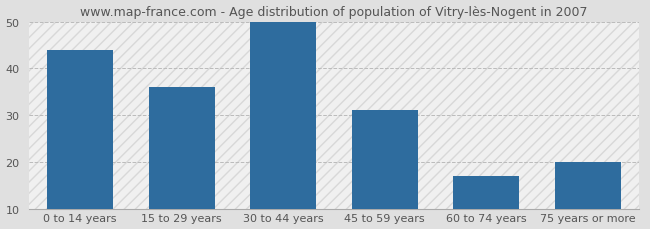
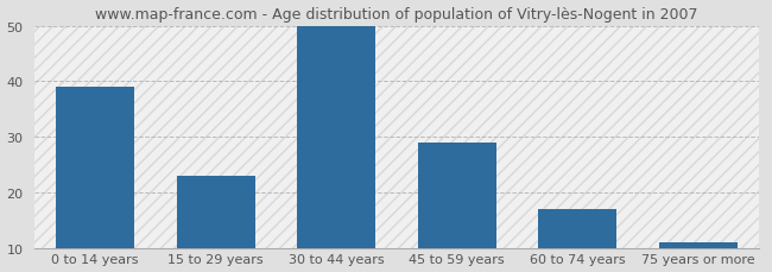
0 to 14 years: 44 -> 39
15 to 29 years: 36 -> 23
45 to 59 years: 31 -> 29
75 years or more: 20 -> 11
